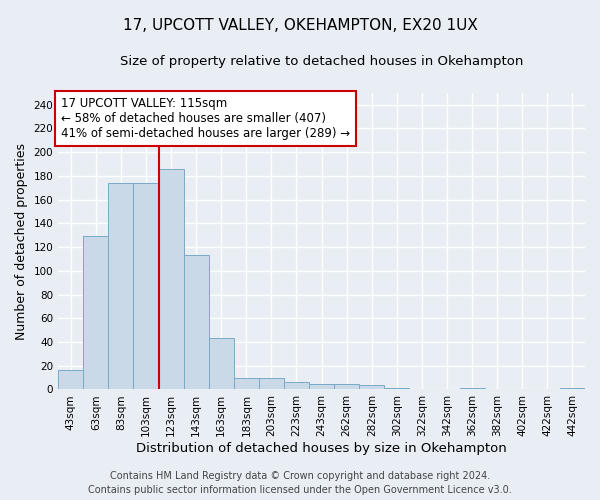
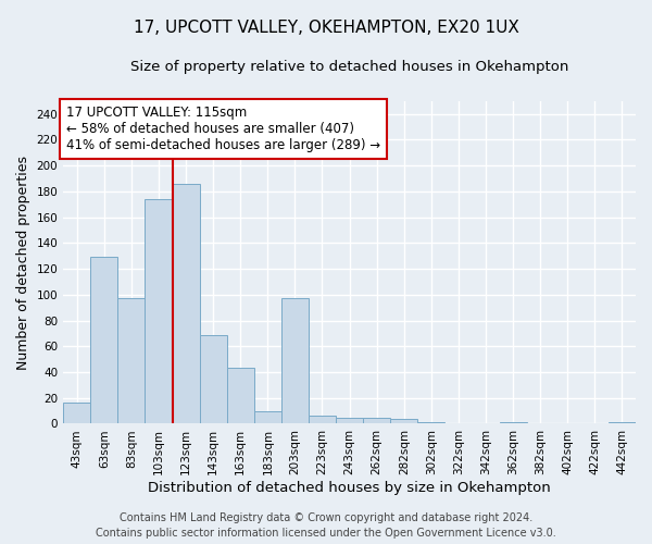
83sqm: 174 -> 97
143sqm: 113 -> 69
203sqm: 10 -> 97
